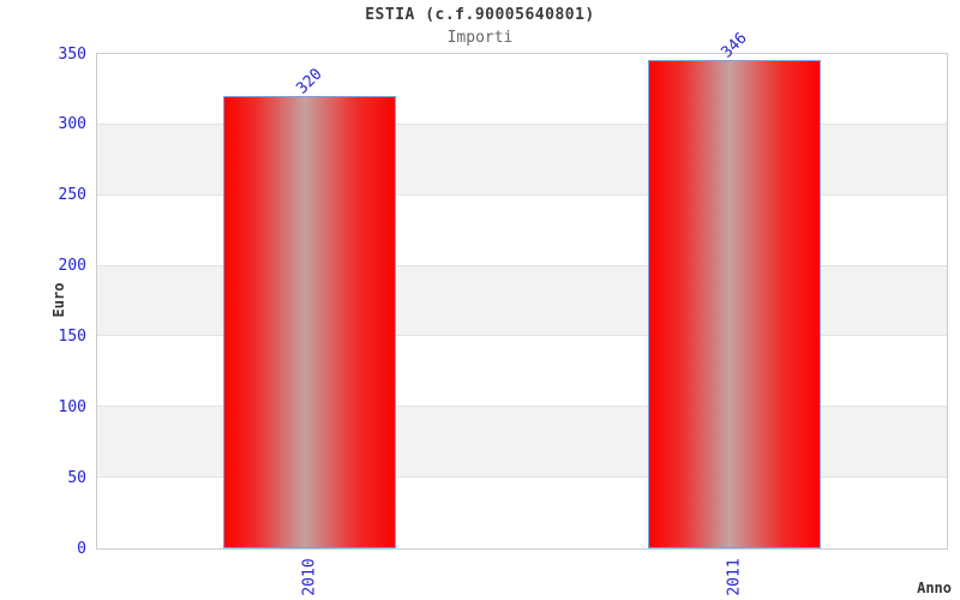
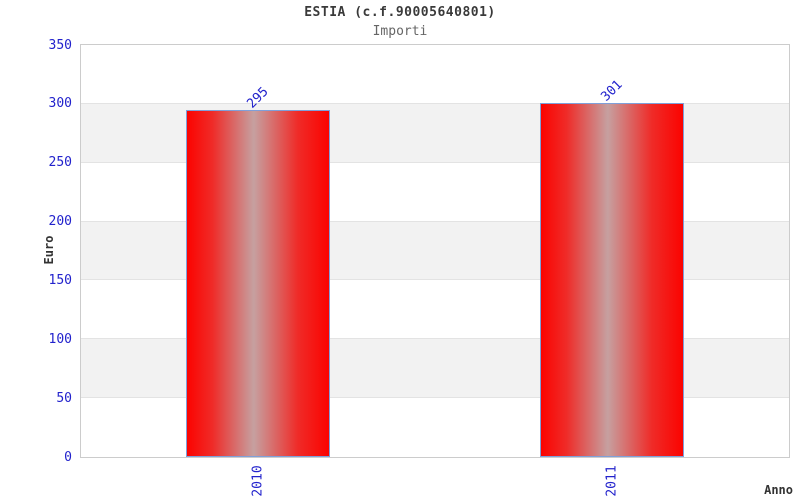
2010: 320 -> 295
2011: 346 -> 301
